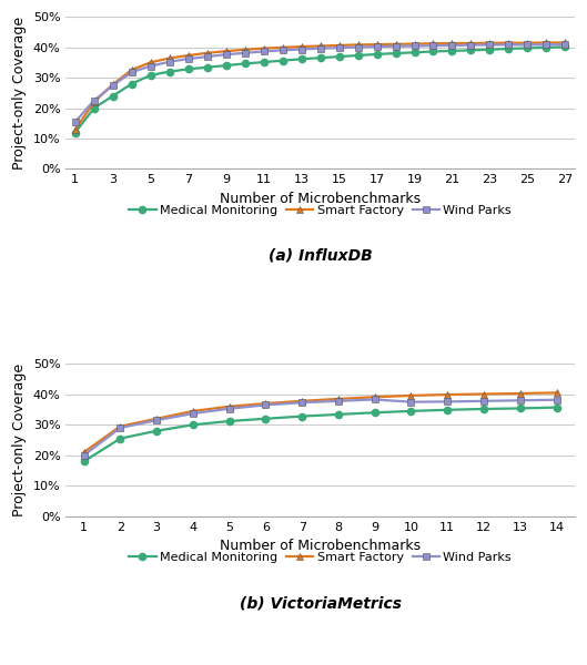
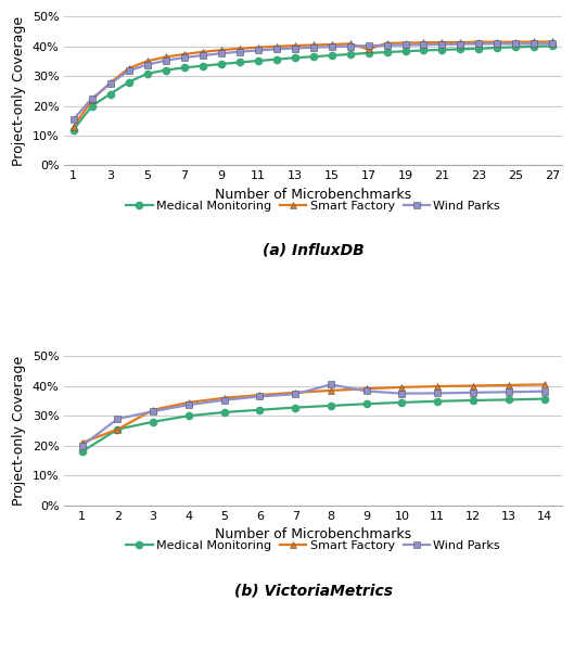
Smart Factory/17: 40.9% -> 39.0%
Smart Factory/2: 29.5% -> 25.5%
Wind Parks/8: 37.8% -> 40.5%
